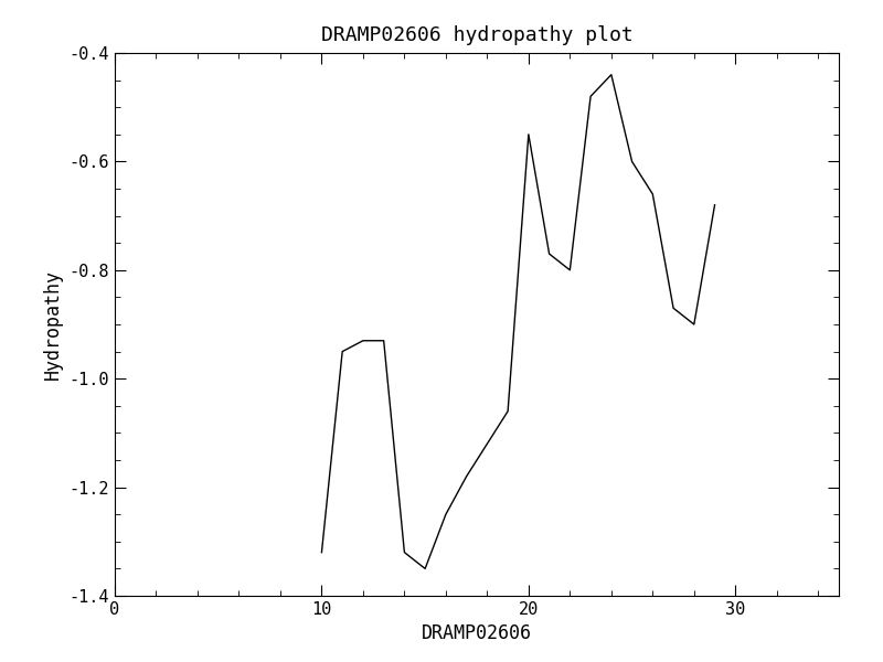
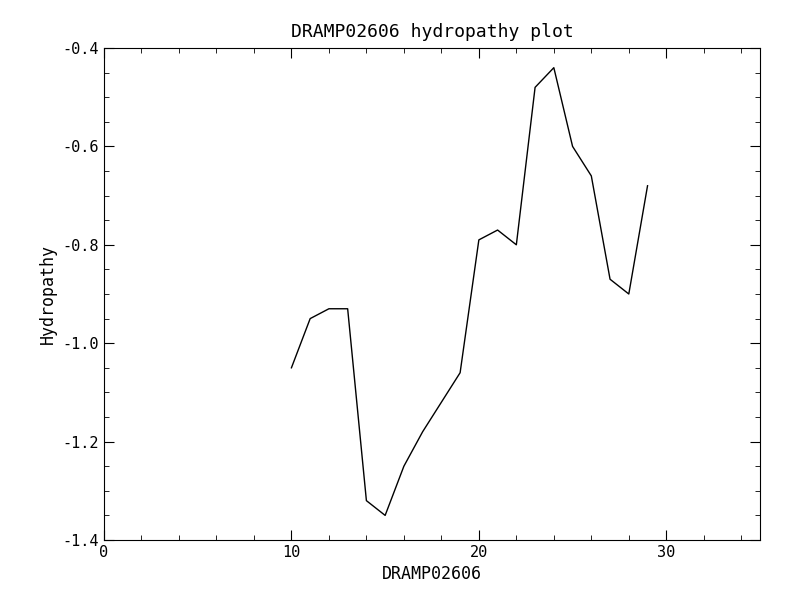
10: -1.32 -> -1.05
20: -0.55 -> -0.79
